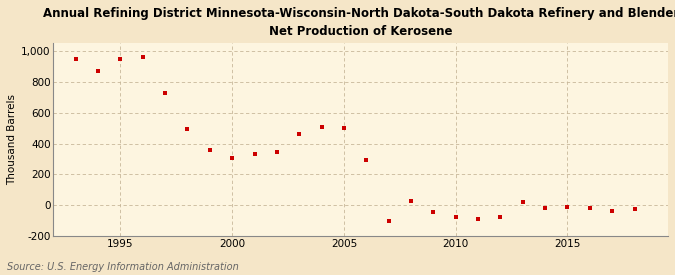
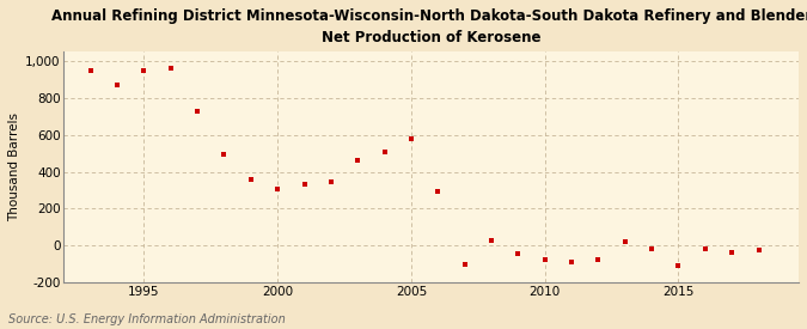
2005: 500 -> 580
2015: -10 -> -110
